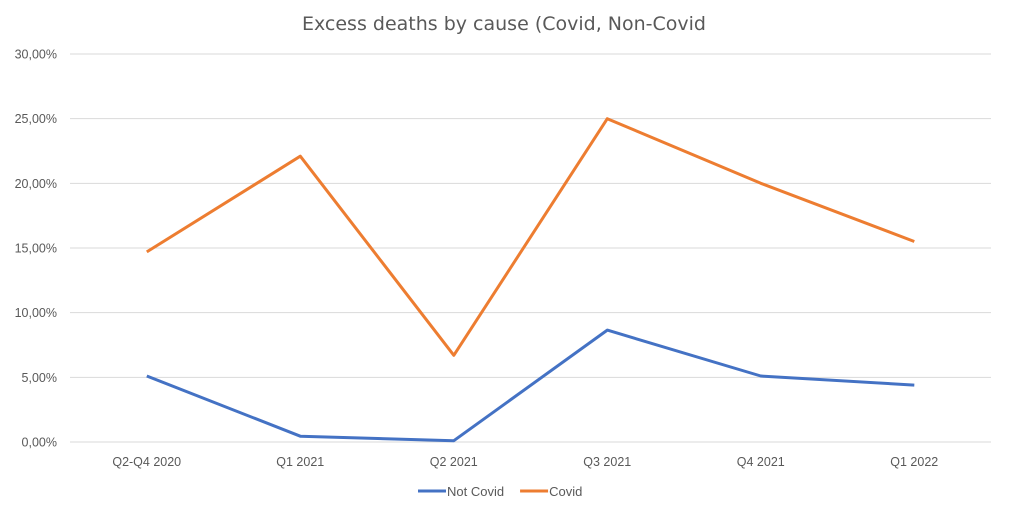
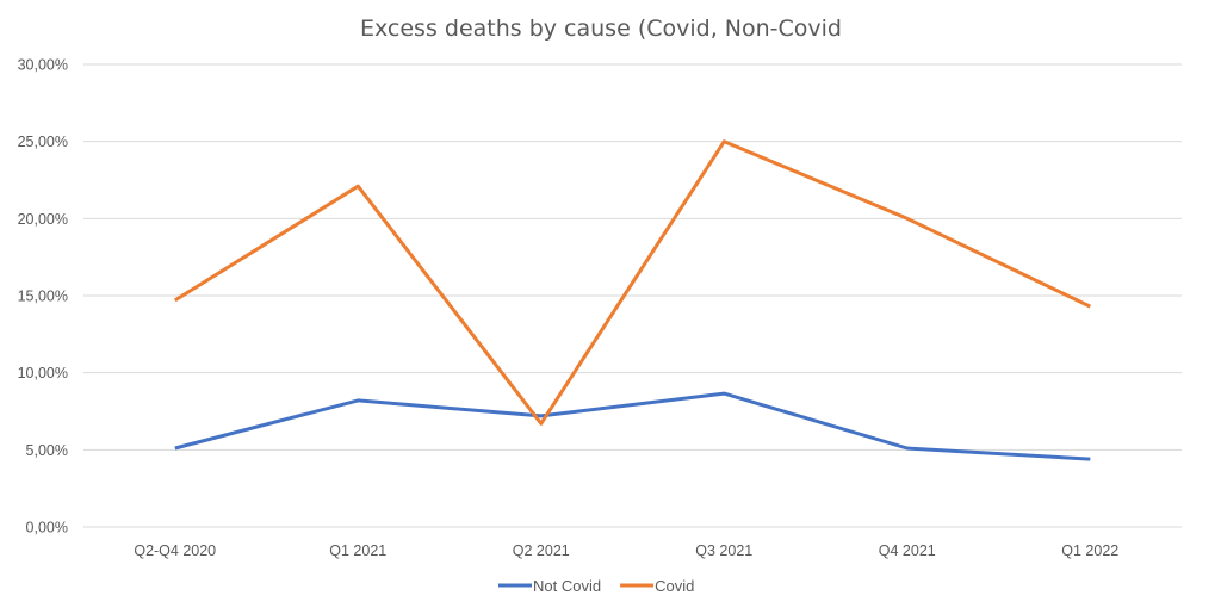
Not Covid/Q1 2021: 0,5% -> 8,2%
Not Covid/Q2 2021: 0,1% -> 7,2%
Covid/Q1 2022: 15,5% -> 14,3%
